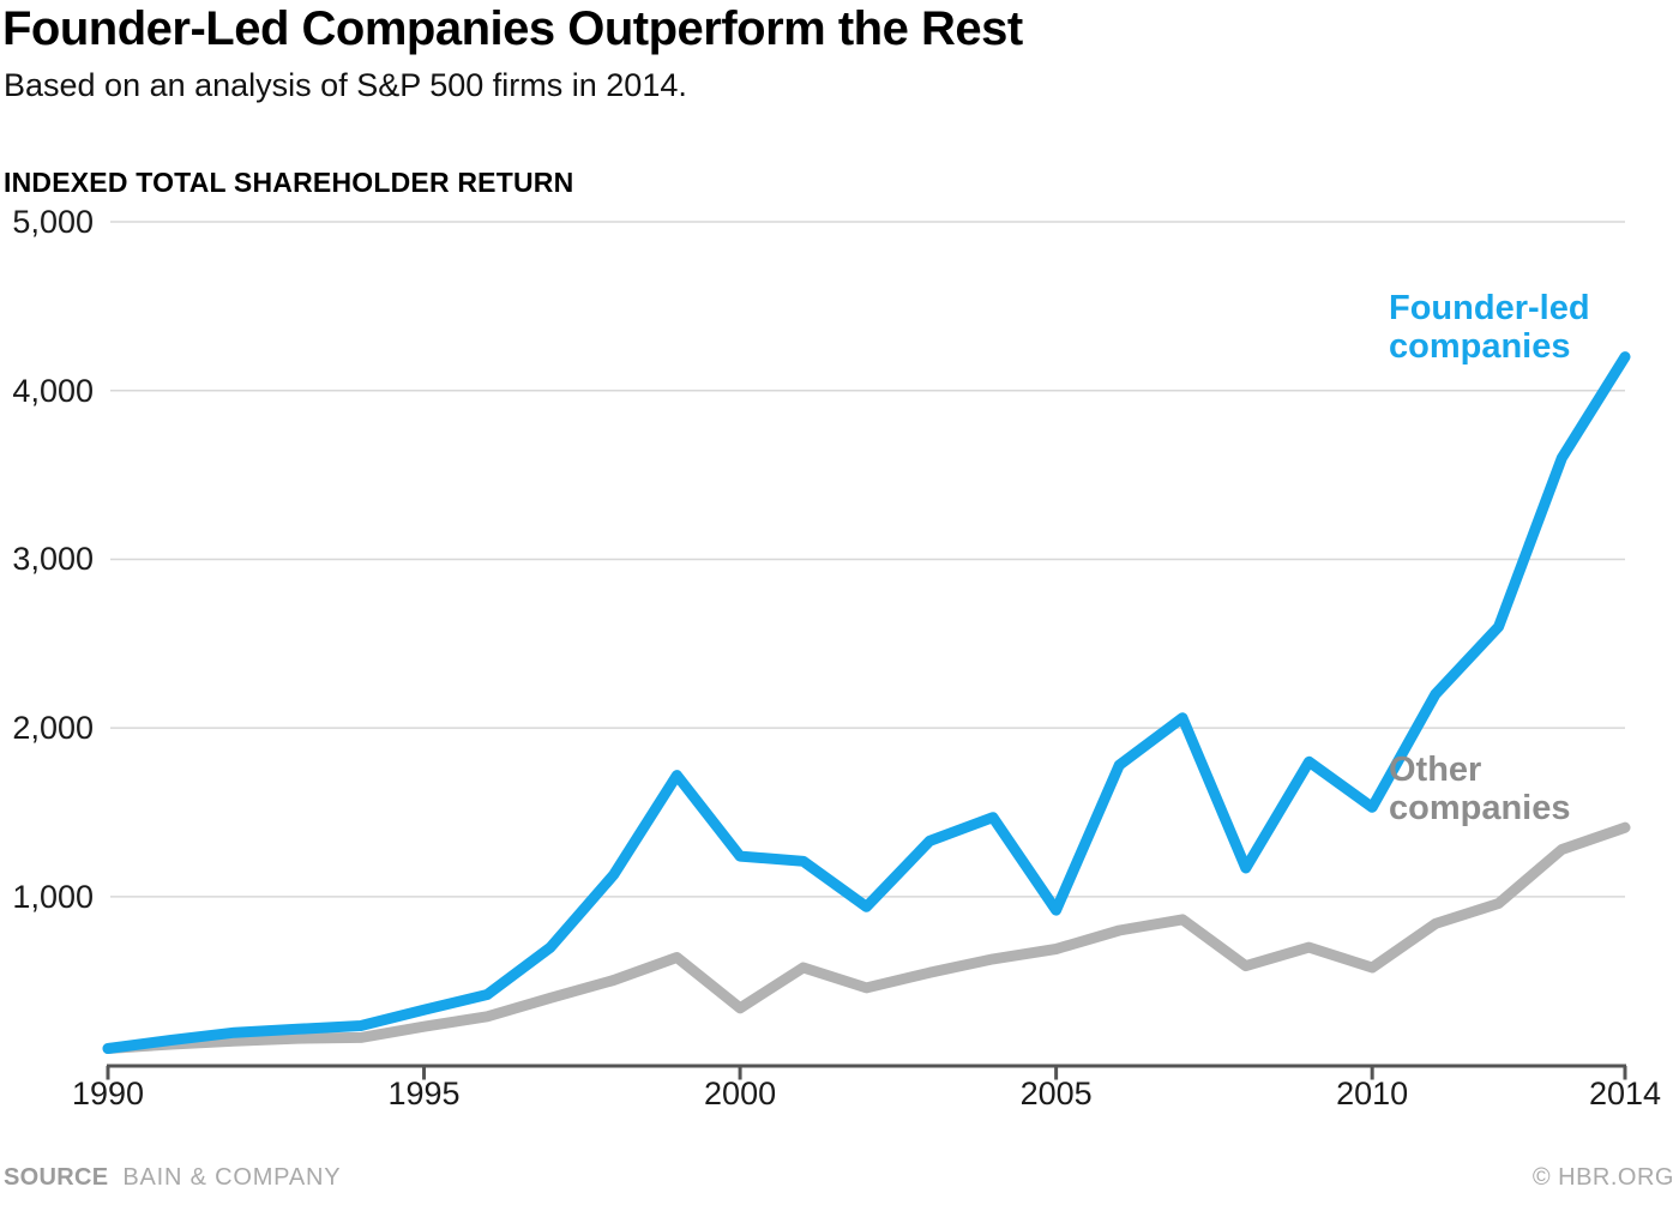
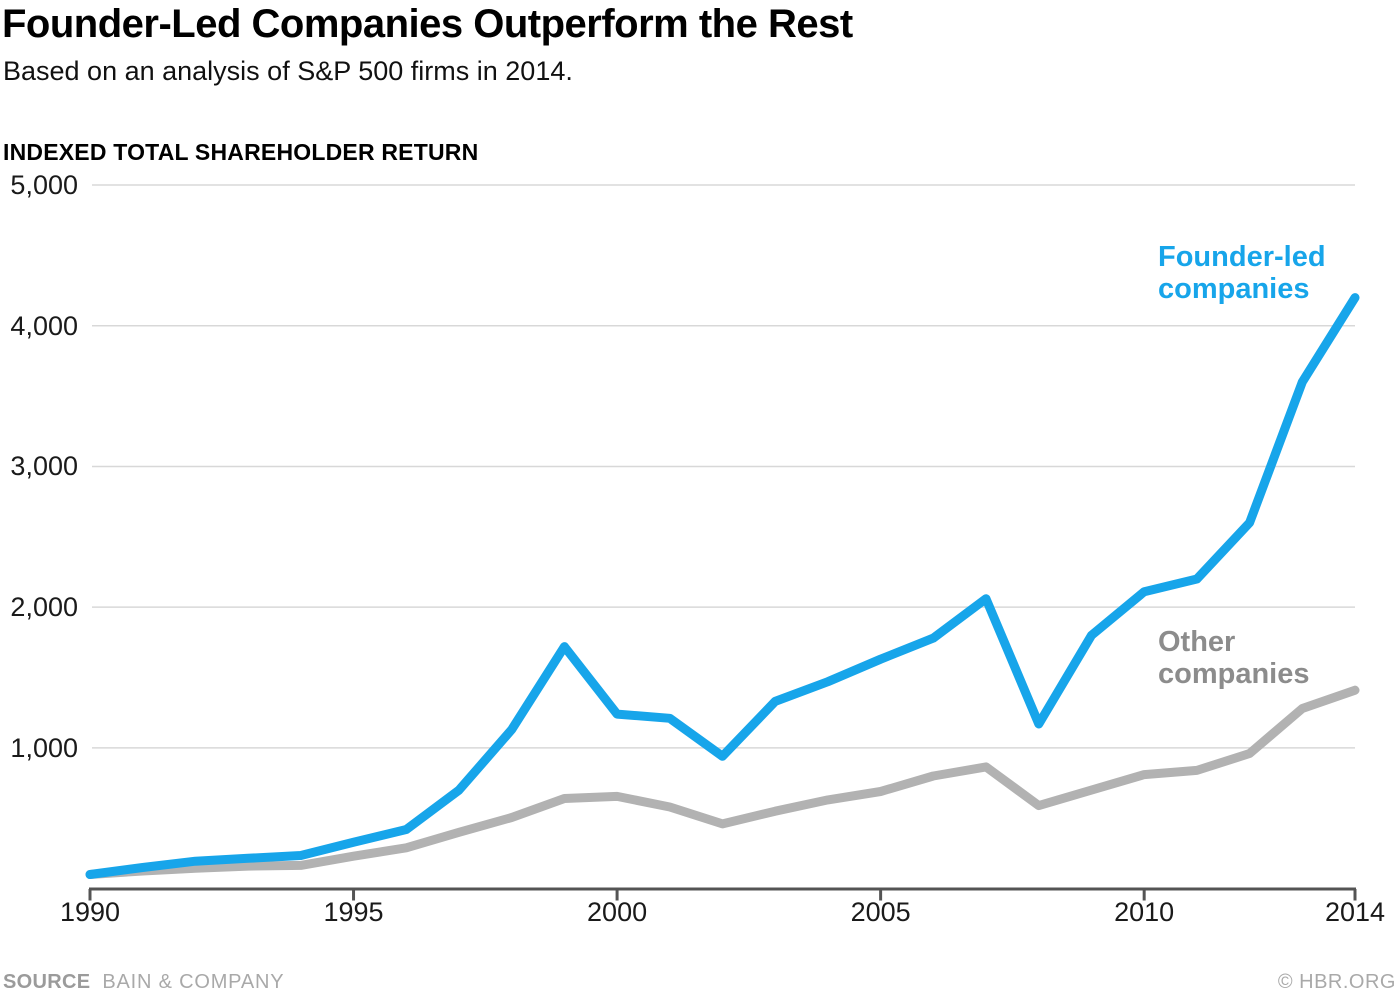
Other companies/2000: 340 -> 660
Founder-led companies/2005: 920 -> 1630
Founder-led companies/2010: 1530 -> 2110
Other companies/2010: 580 -> 810
